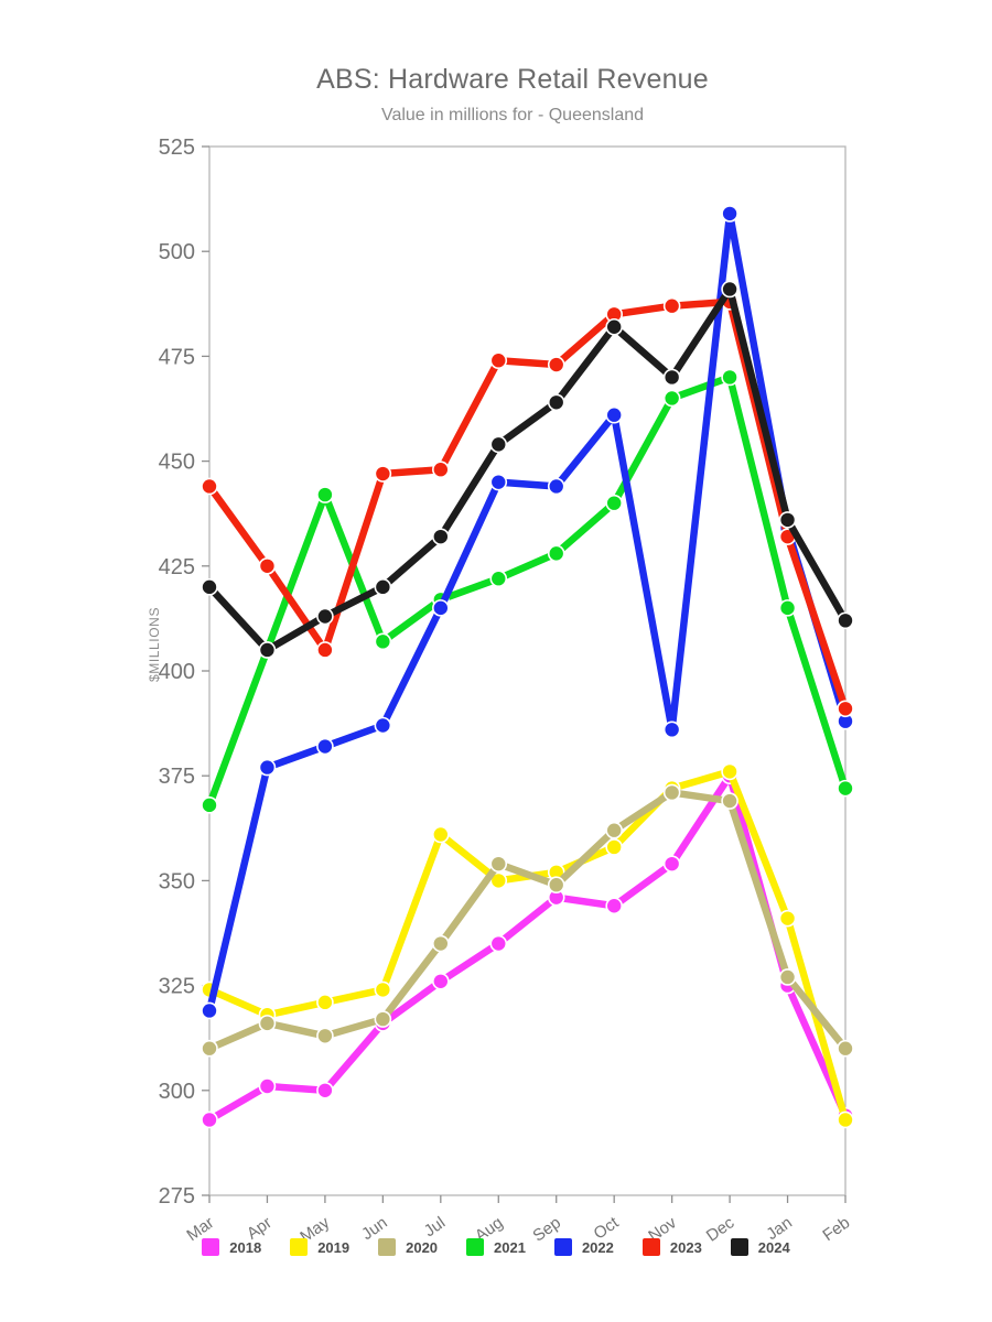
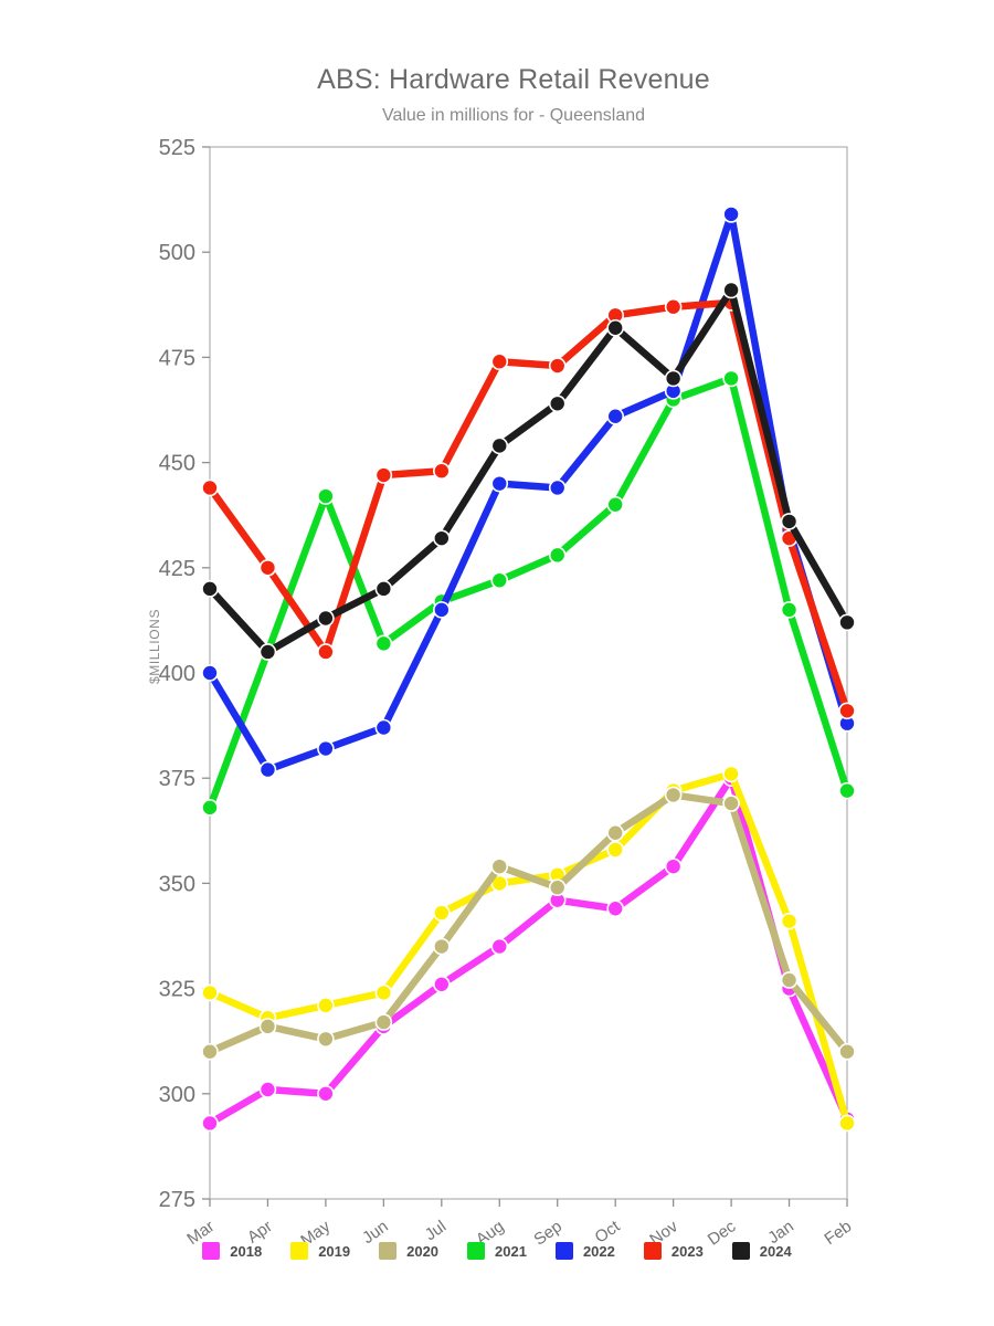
2022/Mar: 319 -> 400
2019/Jul: 361 -> 343
2022/Nov: 386 -> 467
